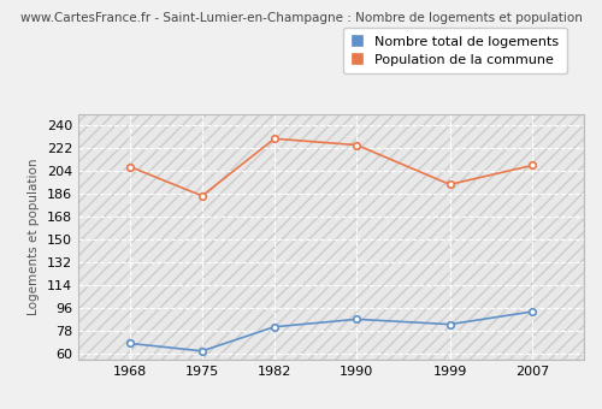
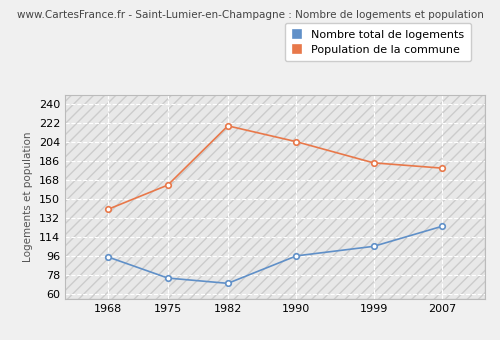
Nombre total de logements/1968: 68 -> 95
Population de la commune/1968: 207 -> 140
Nombre total de logements/1975: 62 -> 75
Population de la commune/1975: 184 -> 163
Nombre total de logements/1982: 81 -> 70
Population de la commune/1982: 229 -> 219
Nombre total de logements/1990: 87 -> 96
Population de la commune/1990: 224 -> 204
Nombre total de logements/1999: 83 -> 105
Population de la commune/1999: 193 -> 184
Nombre total de logements/2007: 93 -> 124
Population de la commune/2007: 208 -> 179
